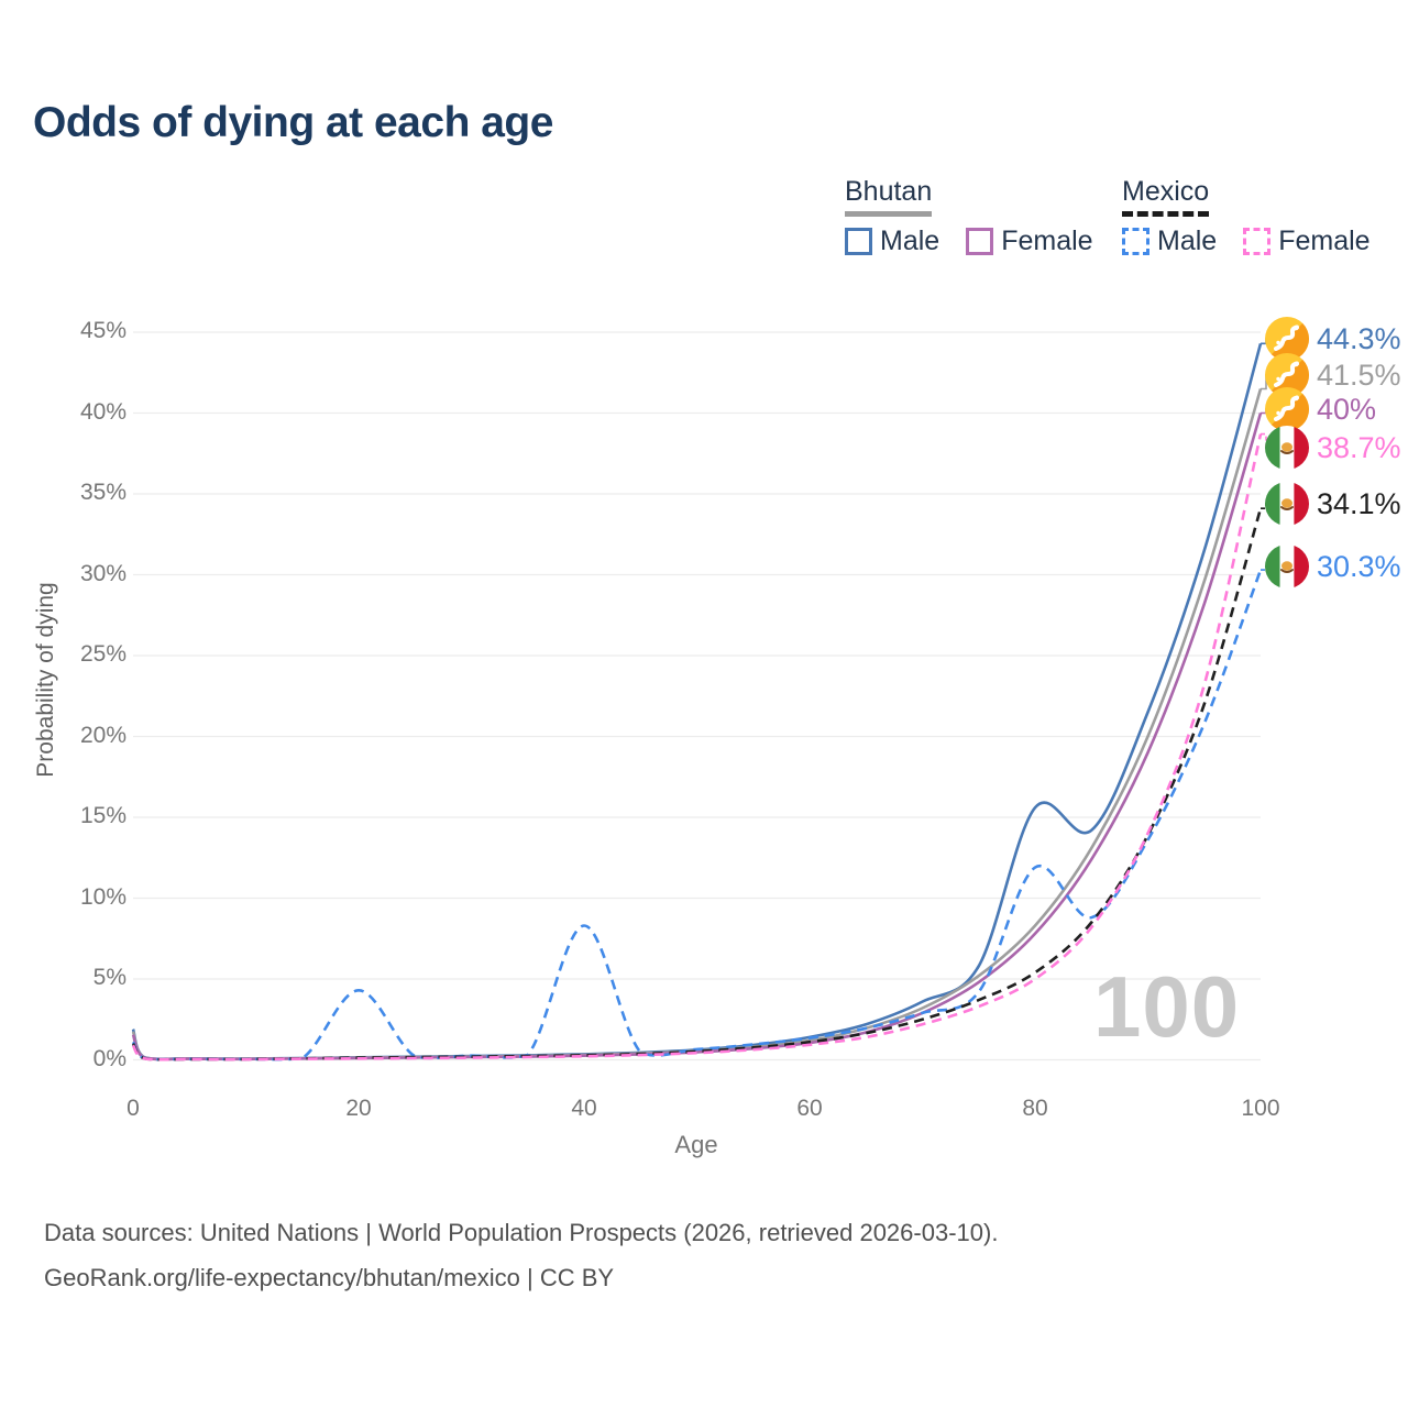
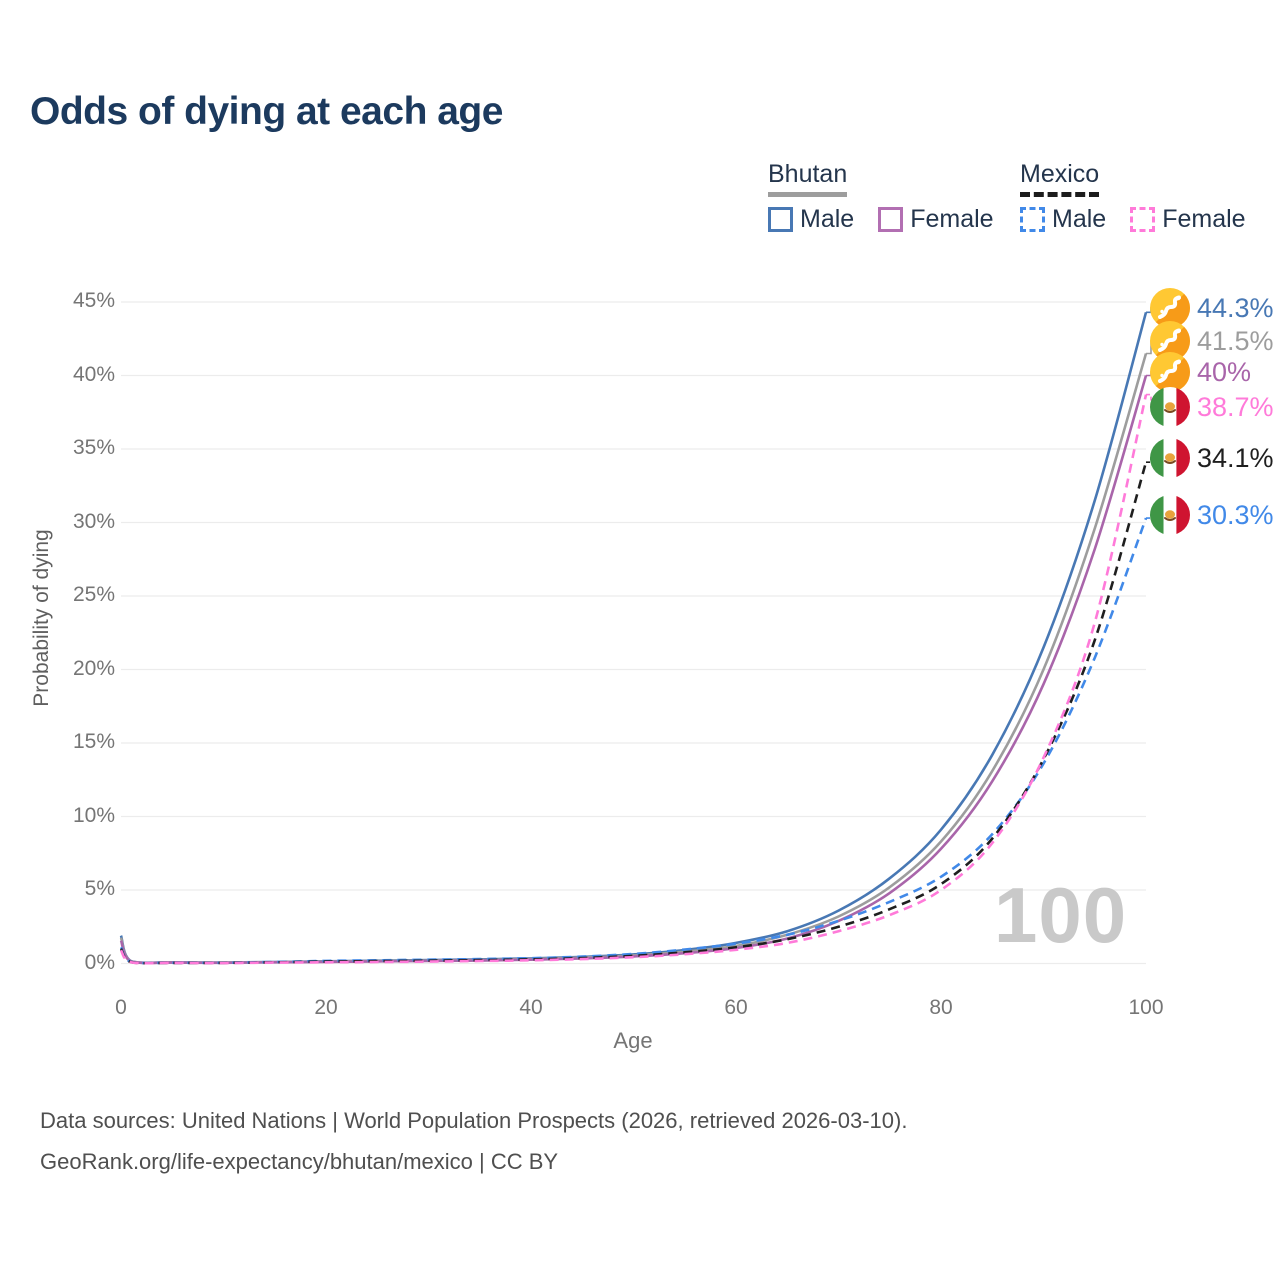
Mexico Male/20: 4.3% -> 0.2%
Mexico Male/40: 8.3% -> 0.4%
Bhutan Male/80: 15.6% -> 9.1%
Mexico Male/80: 11.9% -> 5.9%
